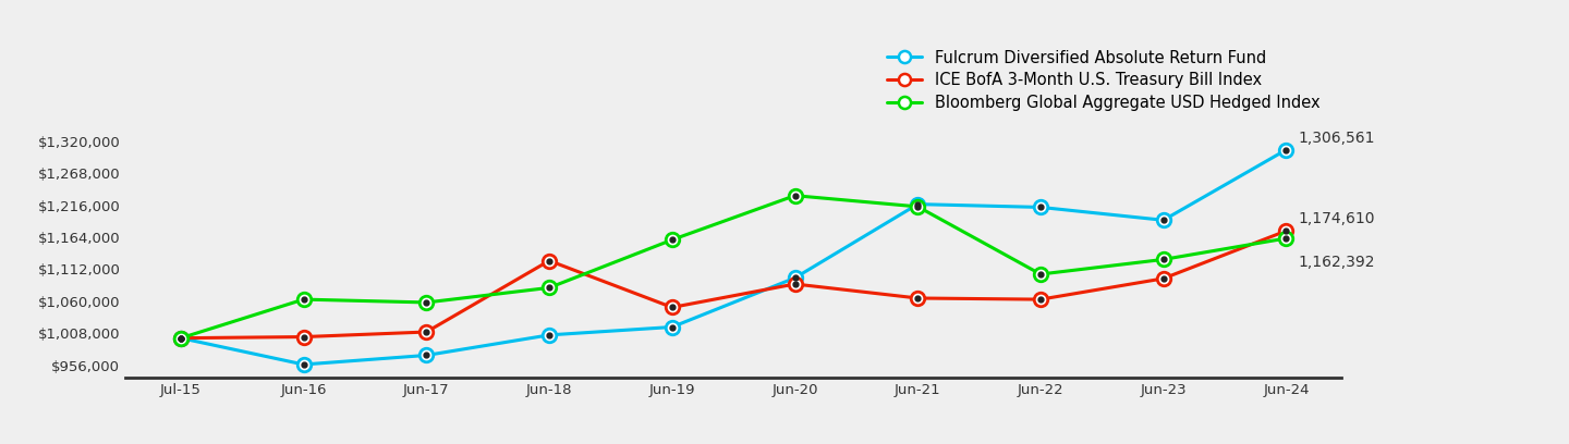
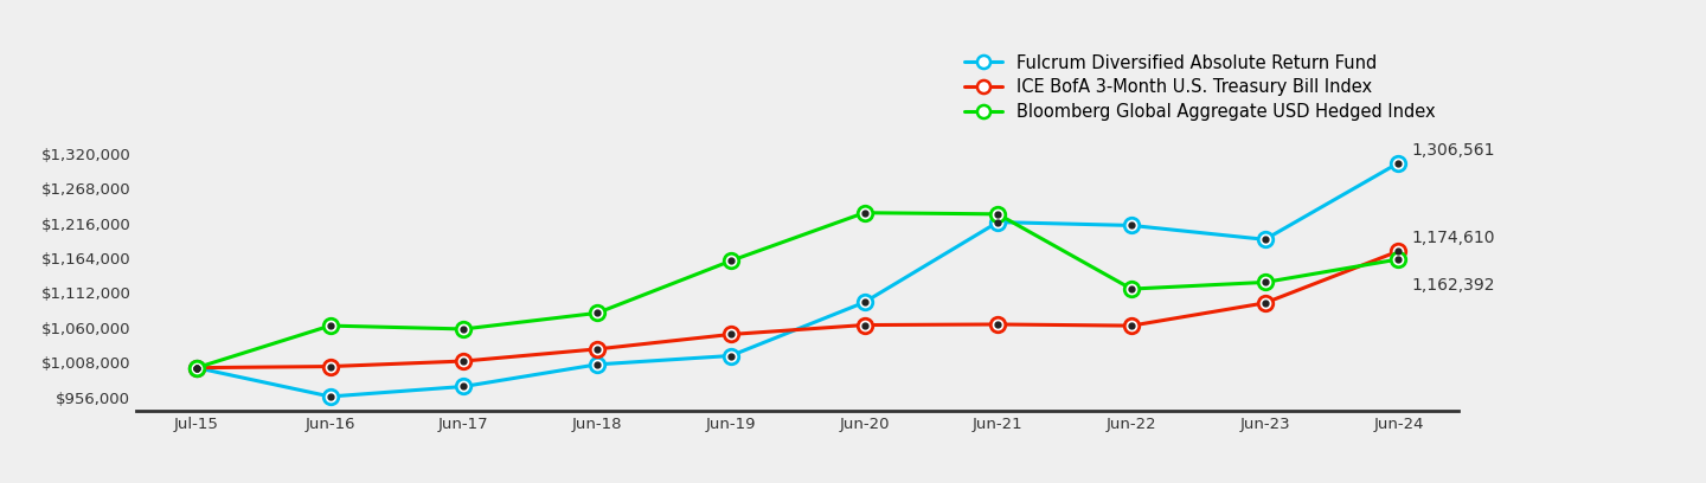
ICE BofA 3-Month U.S. Treasury Bill Index/Jun-18: $1,126,000 -> $1,028,000
ICE BofA 3-Month U.S. Treasury Bill Index/Jun-20: $1,088,000 -> $1,064,000
Bloomberg Global Aggregate USD Hedged Index/Jun-21: $1,214,000 -> $1,230,000
Bloomberg Global Aggregate USD Hedged Index/Jun-22: $1,104,000 -> $1,118,000
